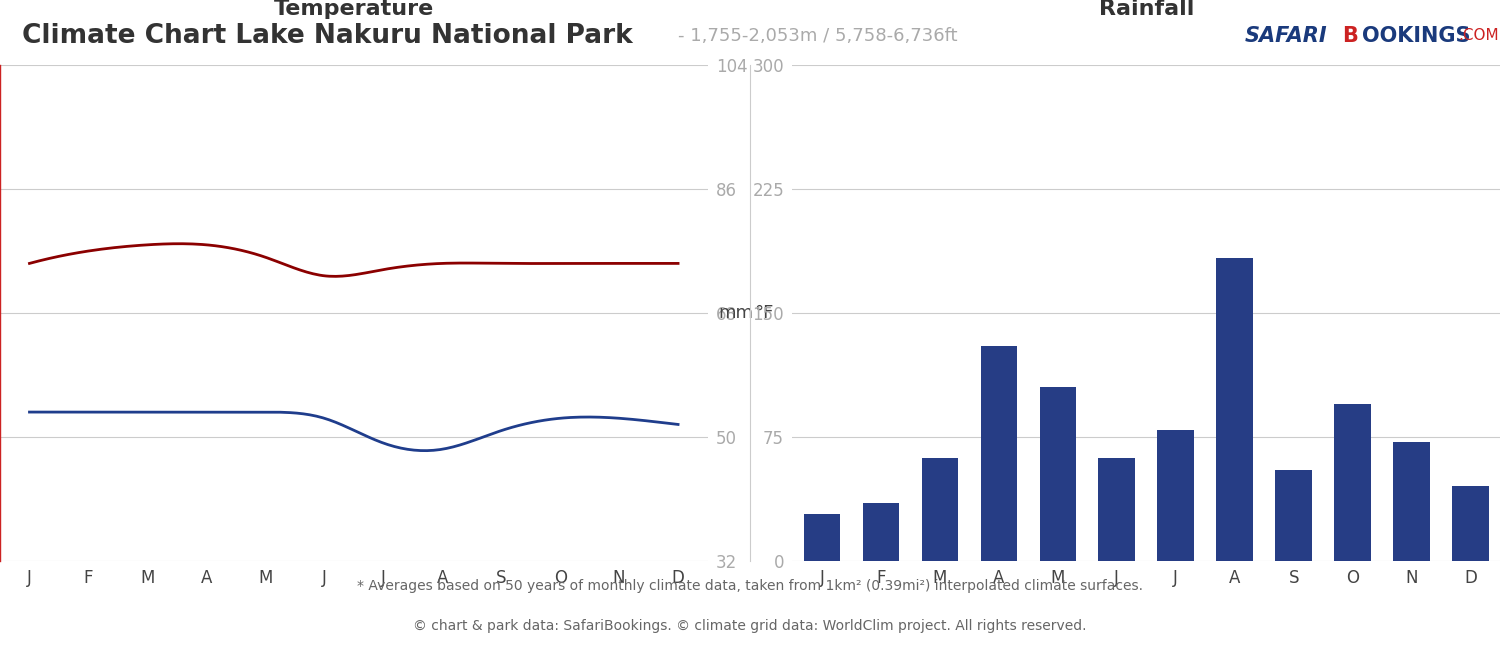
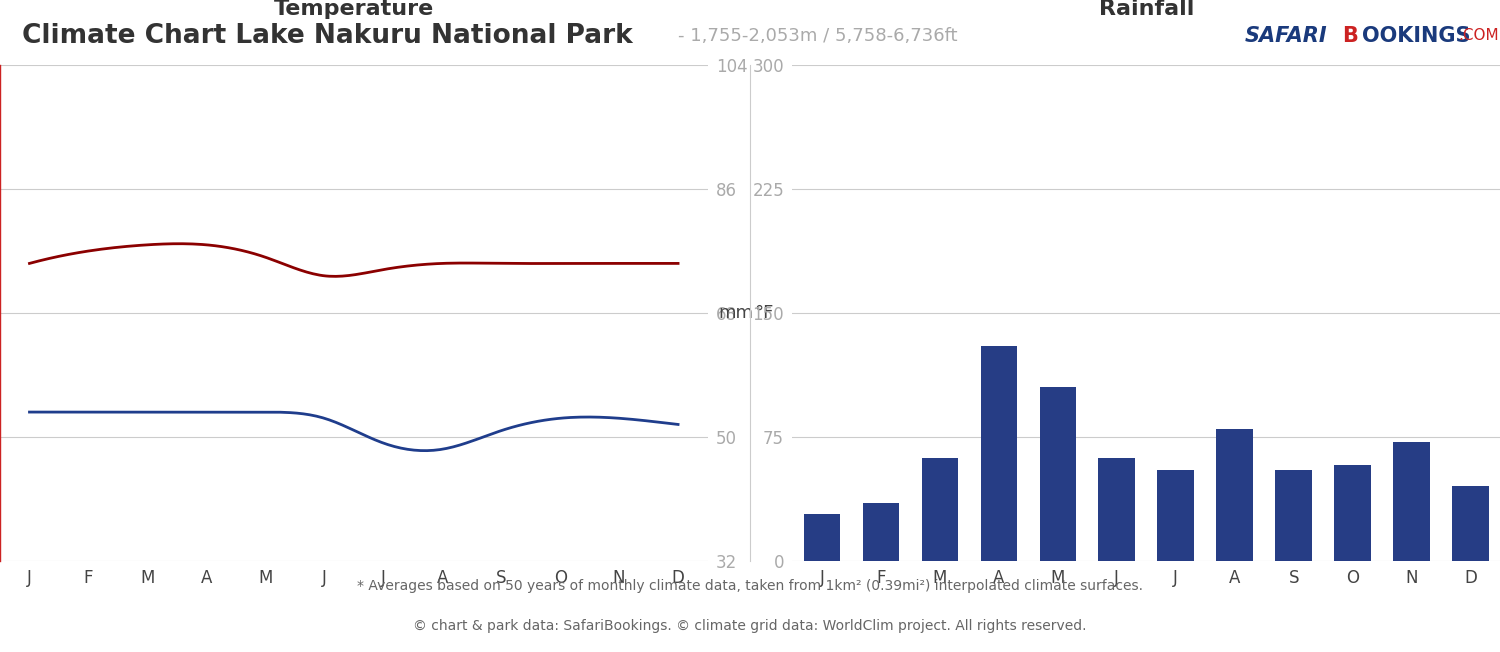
Rainfall/J: 79 -> 55
Rainfall/A: 183 -> 80
Rainfall/O: 95 -> 58
